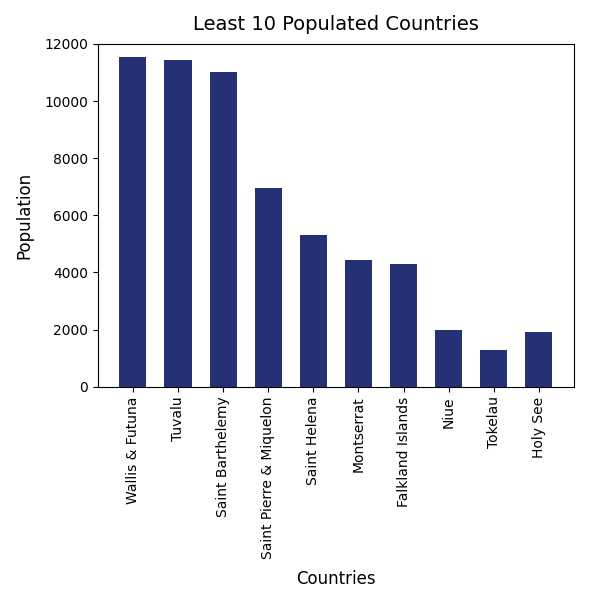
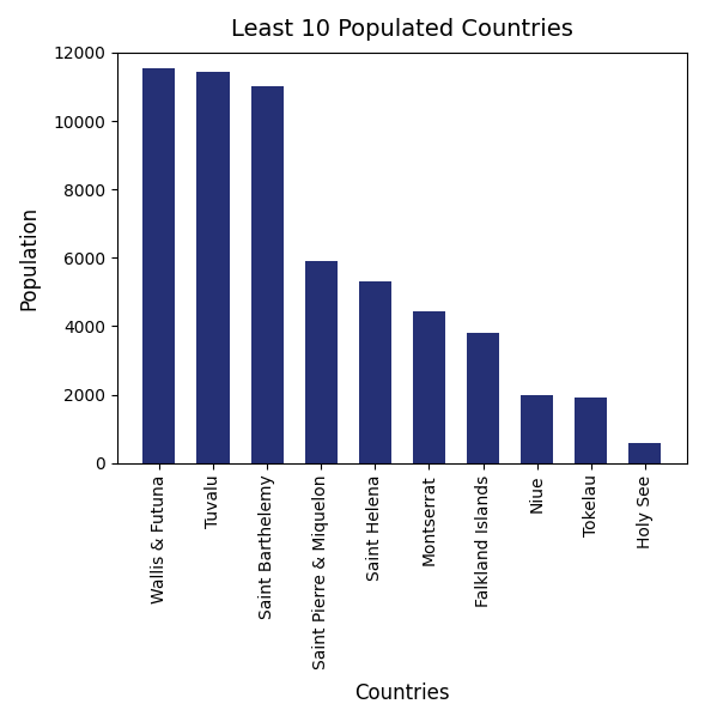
Saint Pierre & Miquelon: 6950 -> 5900
Falkland Islands: 4300 -> 3800
Tokelau: 1300 -> 1900
Holy See: 1900 -> 600
